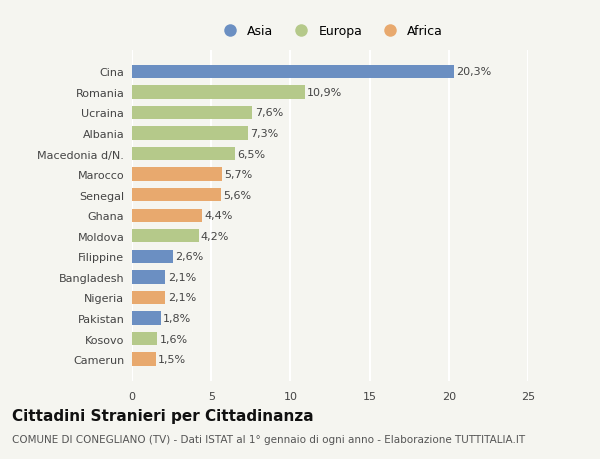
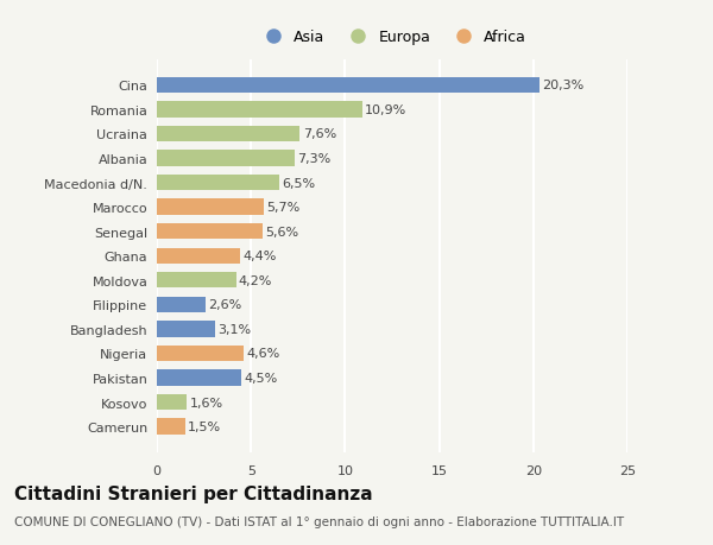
Bangladesh: 2,1% -> 3,1%
Nigeria: 2,1% -> 4,6%
Pakistan: 1,8% -> 4,5%
